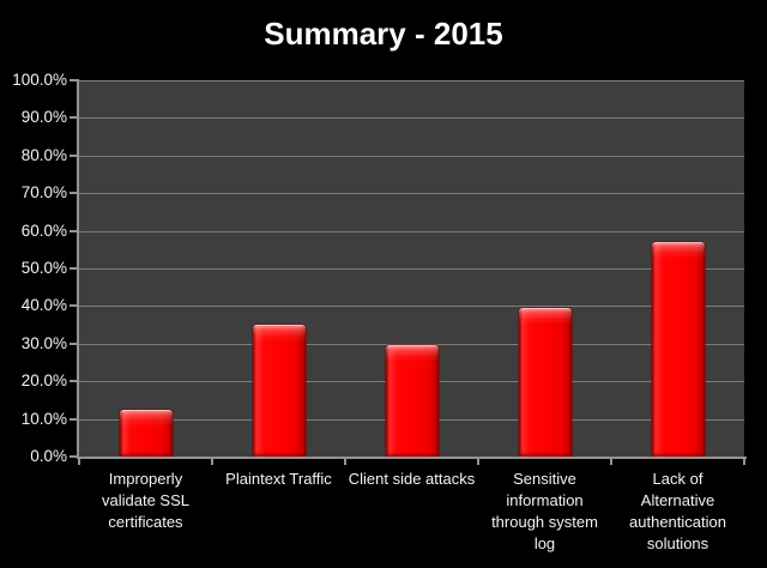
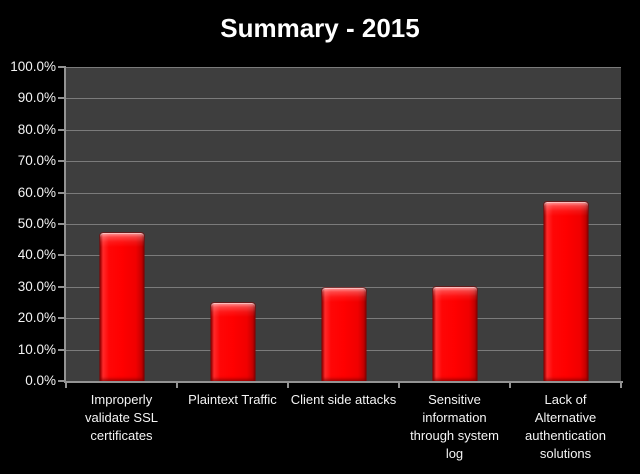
Improperly validate SSL certificates: 12% -> 47%
Plaintext Traffic: 35% -> 25%
Sensitive information through system log: 40% -> 30%
